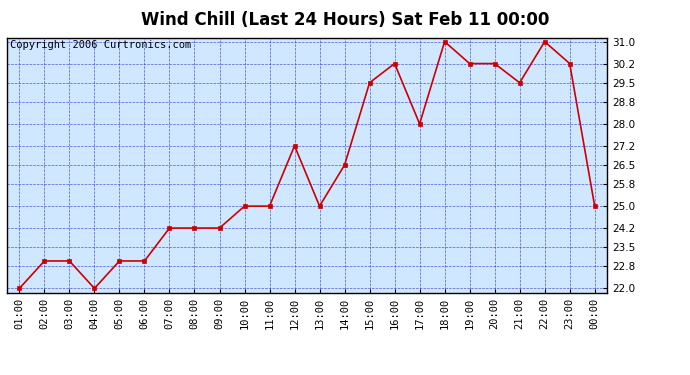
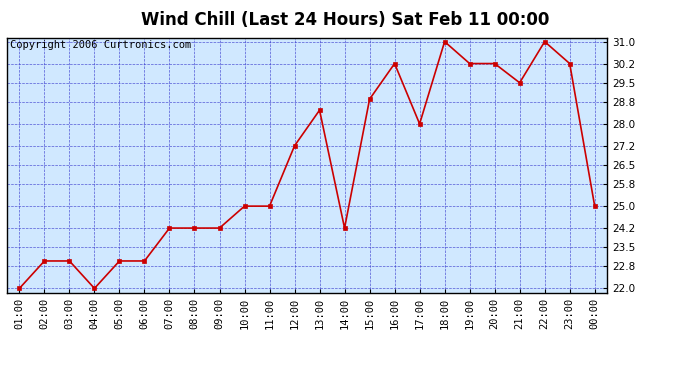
13:00: 25.0 -> 28.5
14:00: 26.5 -> 24.2
15:00: 29.5 -> 28.9
